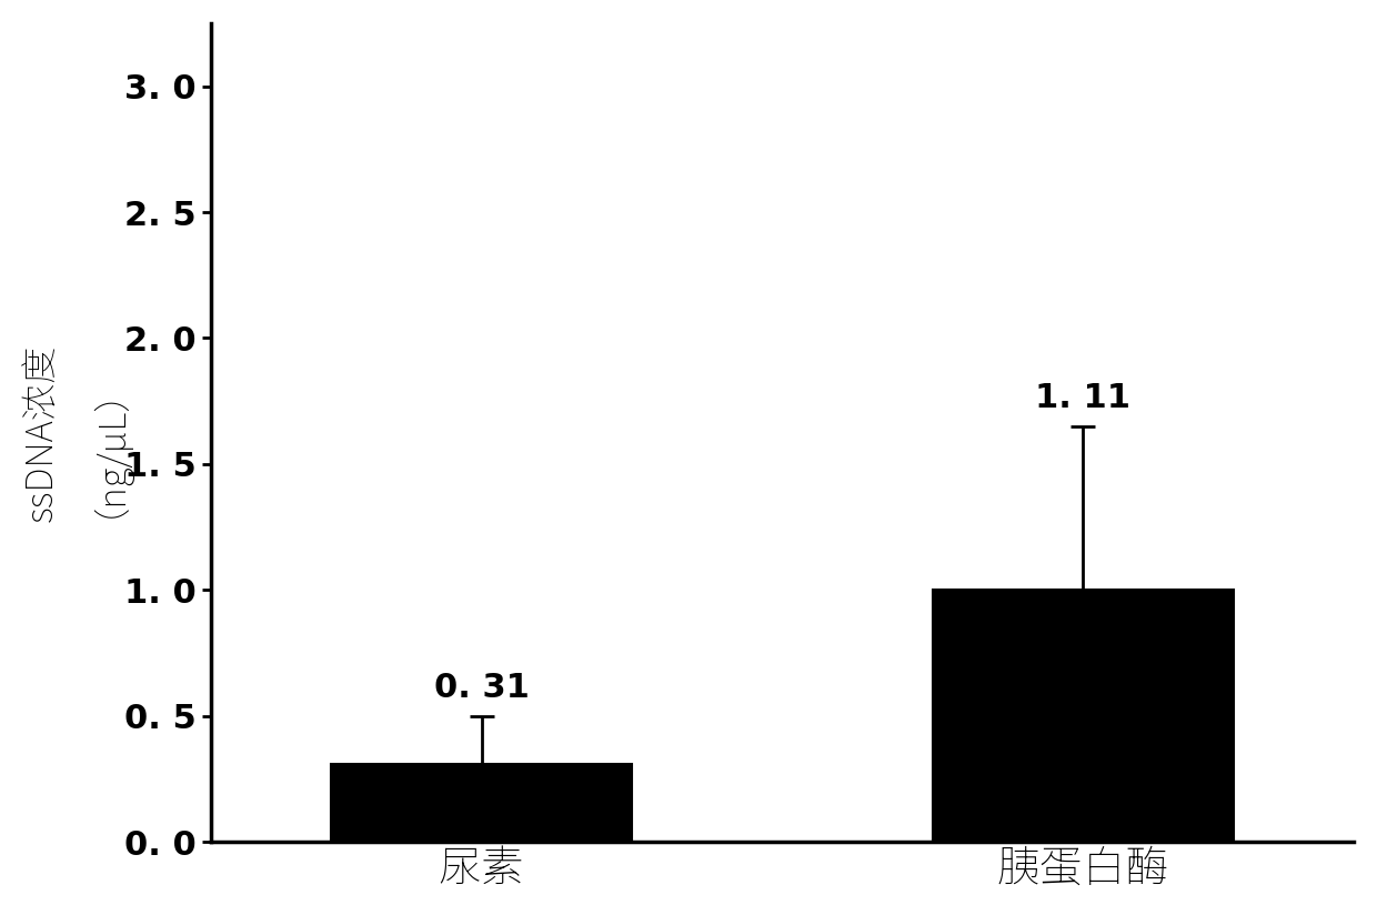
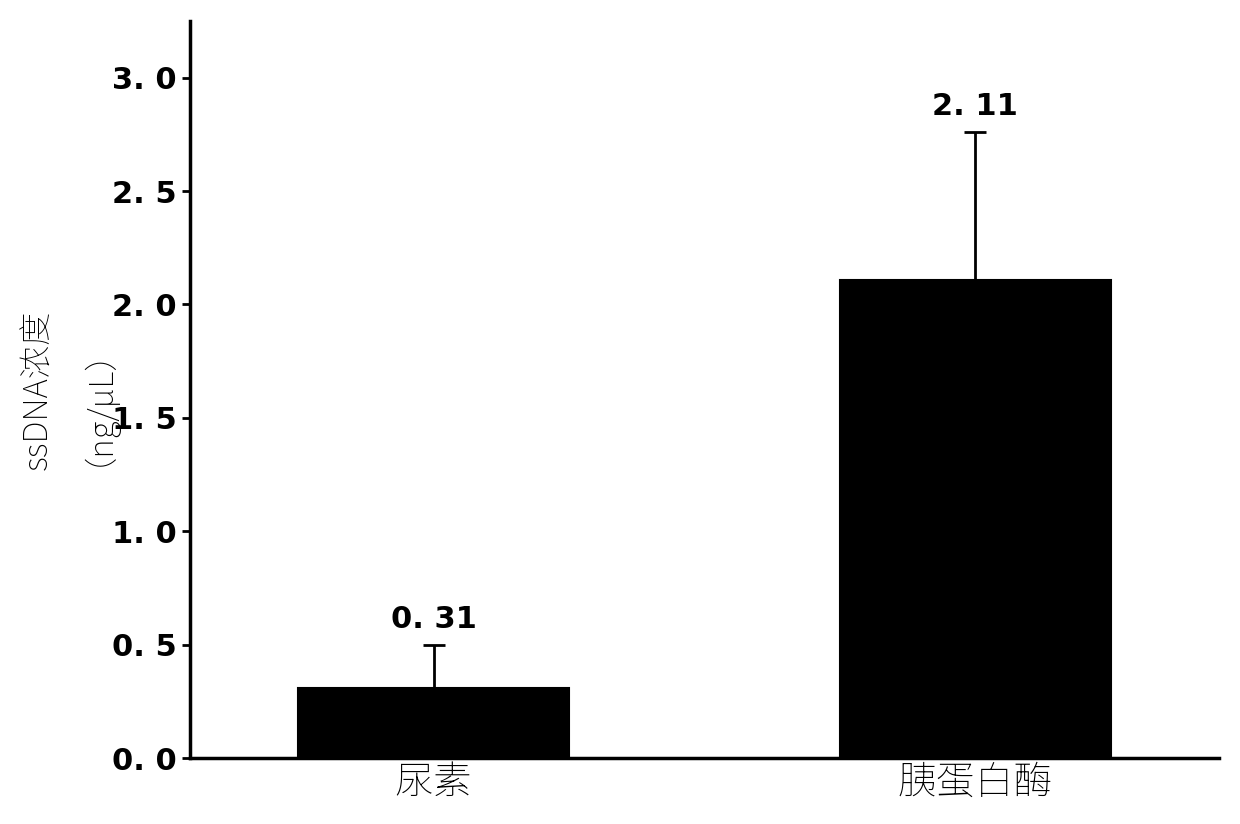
胰蛋白酶: 1. -> 2.
